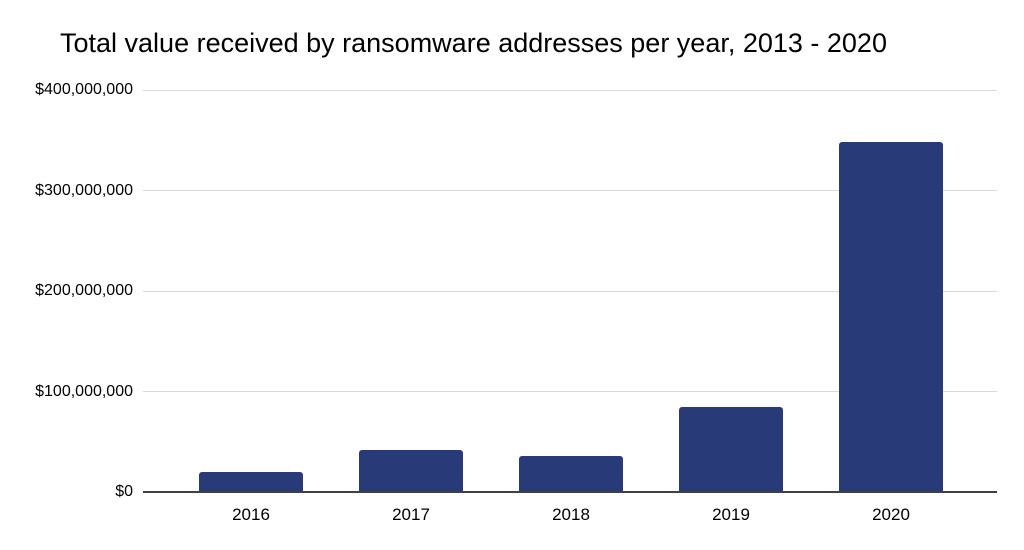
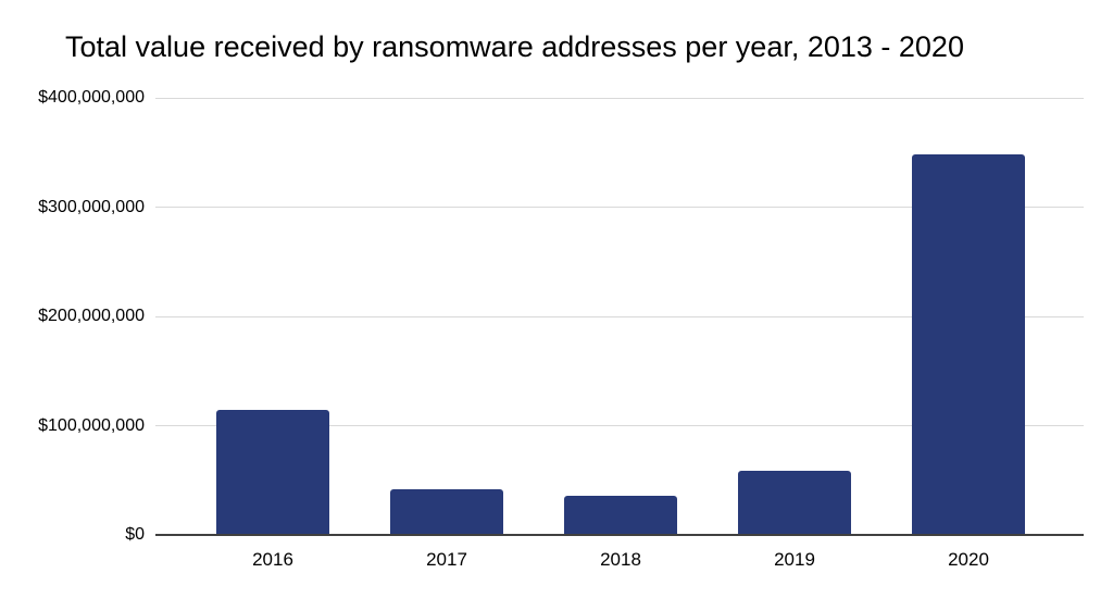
2016: $20000000 -> $114000000
2019: $85000000 -> $59000000
